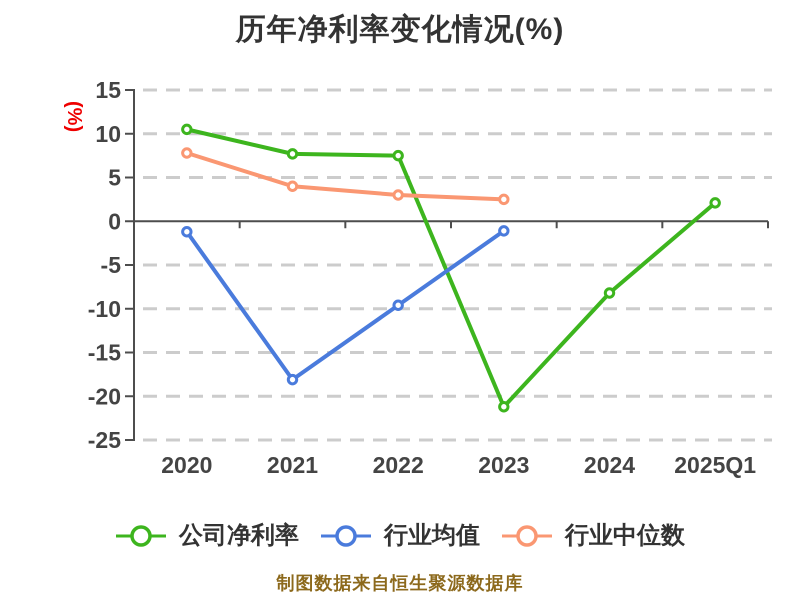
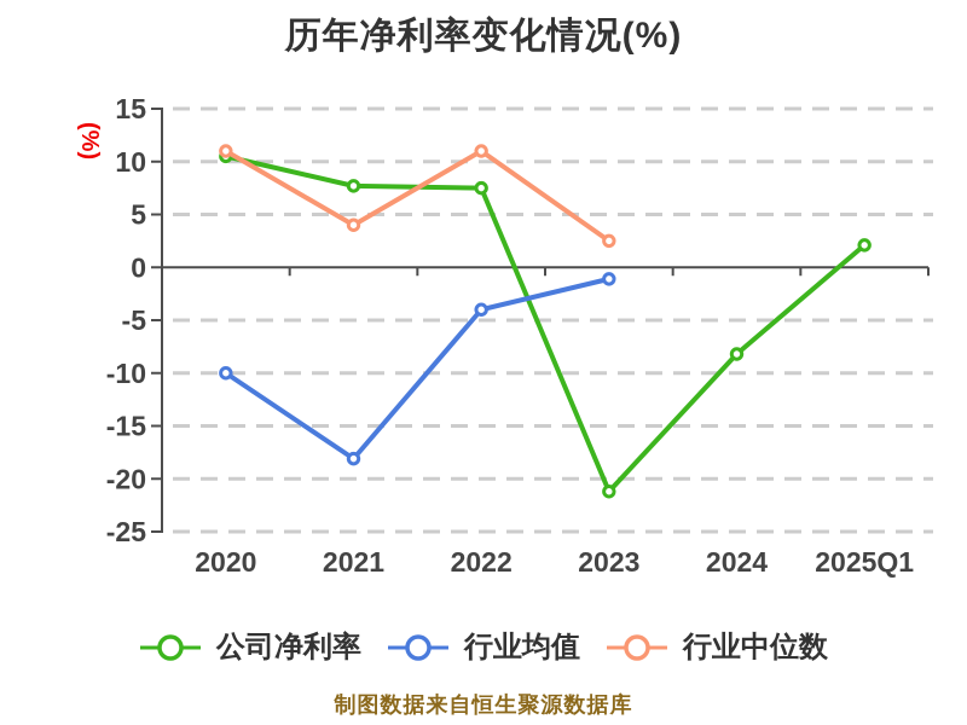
行业均值/2020: -1 -> -10
行业中位数/2020: 8 -> 11
行业均值/2022: -10 -> -4
行业中位数/2022: 3 -> 11
